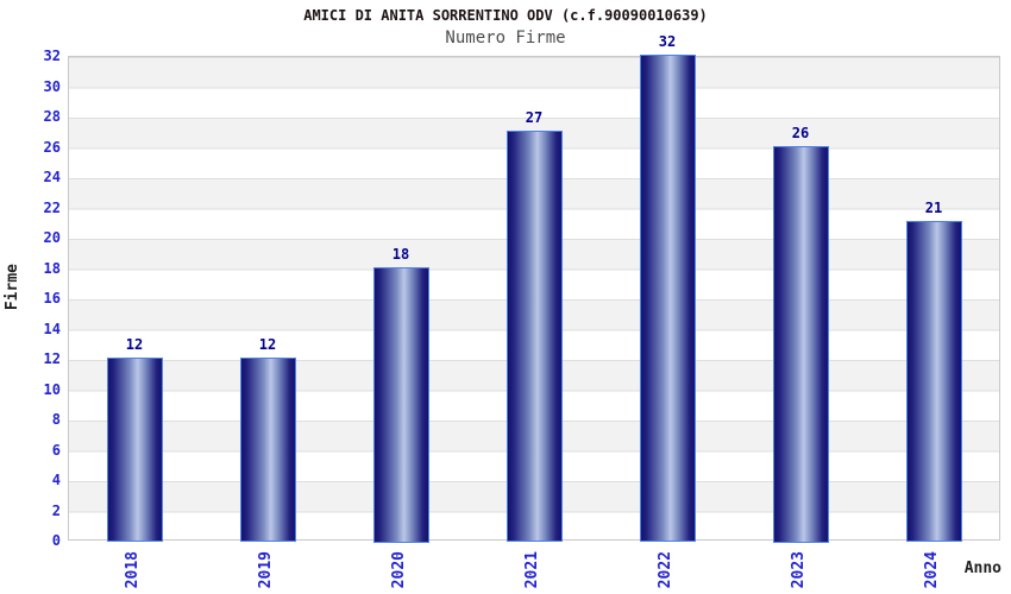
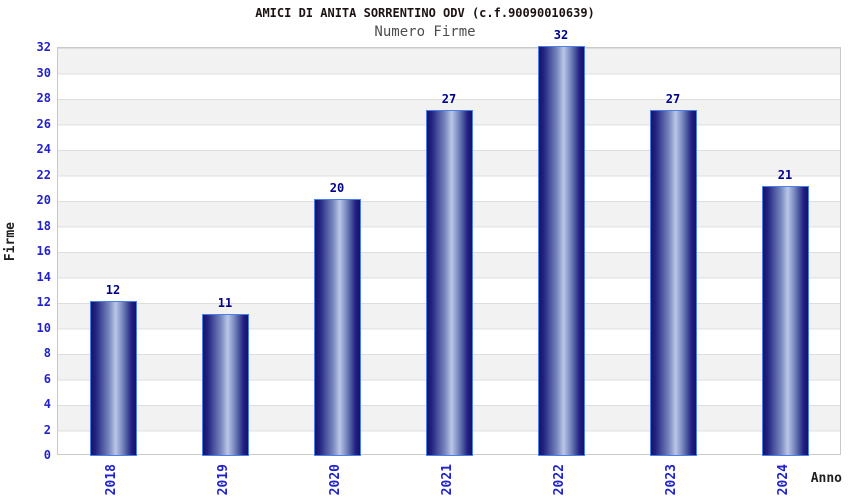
2019: 12 -> 11
2020: 18 -> 20
2023: 26 -> 27
